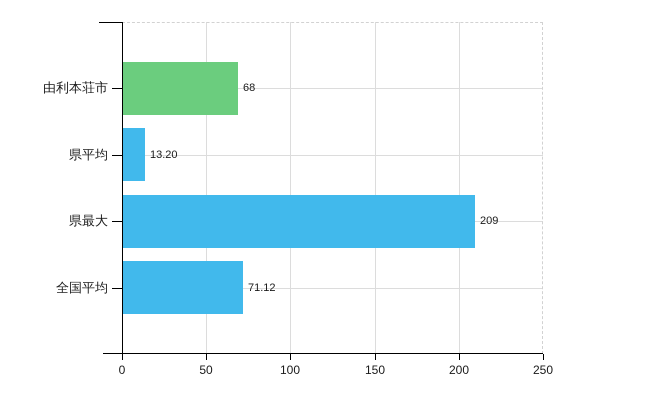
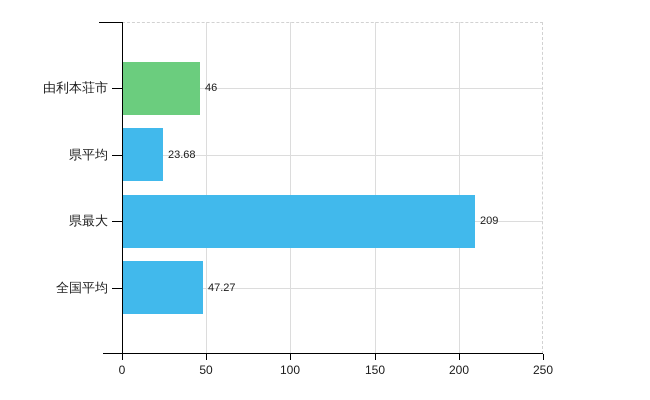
由利本荘市: 68 -> 46
県平均: 13.20 -> 23.68
全国平均: 71.12 -> 47.27
